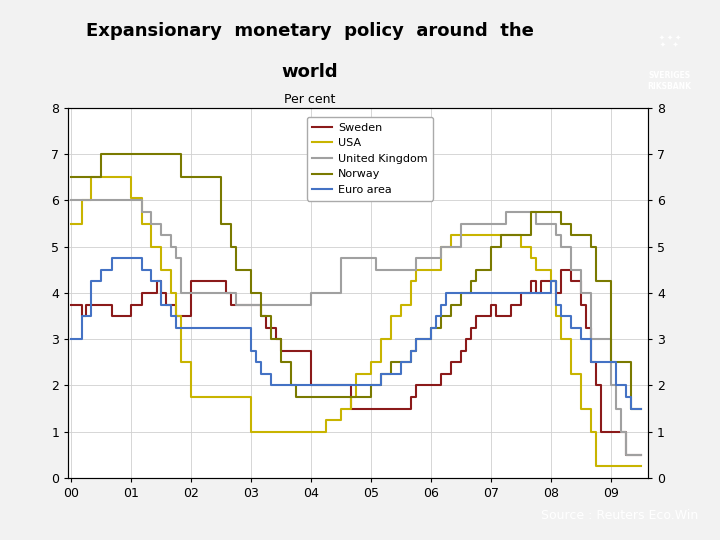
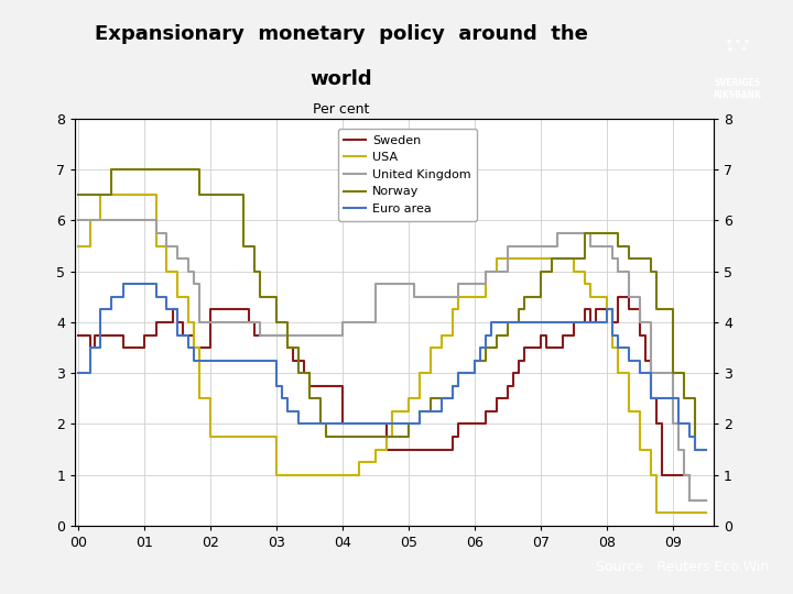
USA/01: 6.05 -> 6.50
Norway/09: 2.50 -> 3.00
